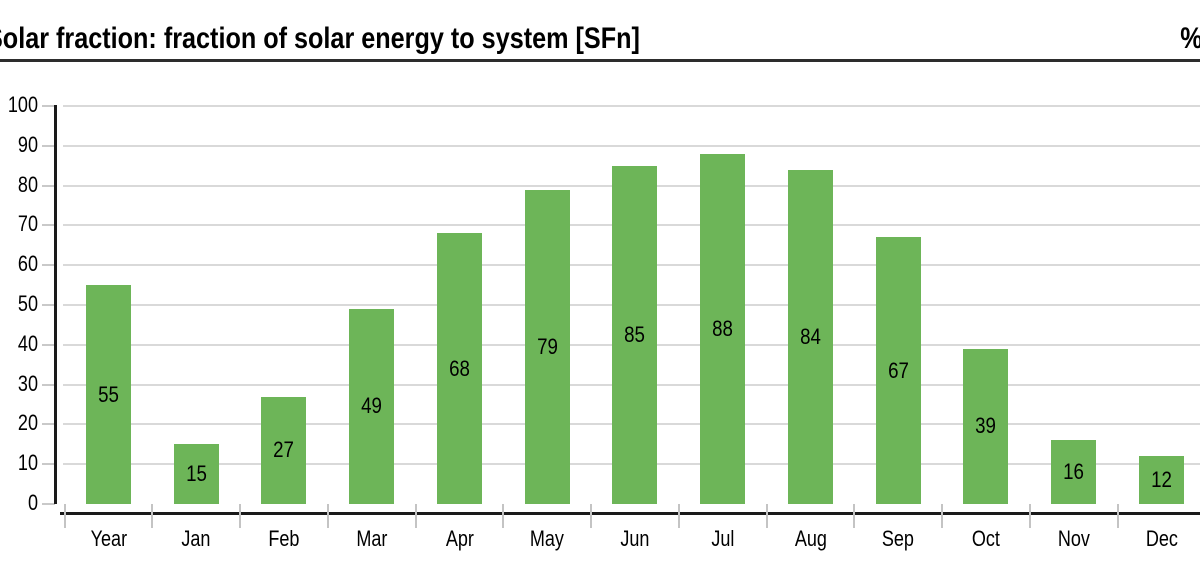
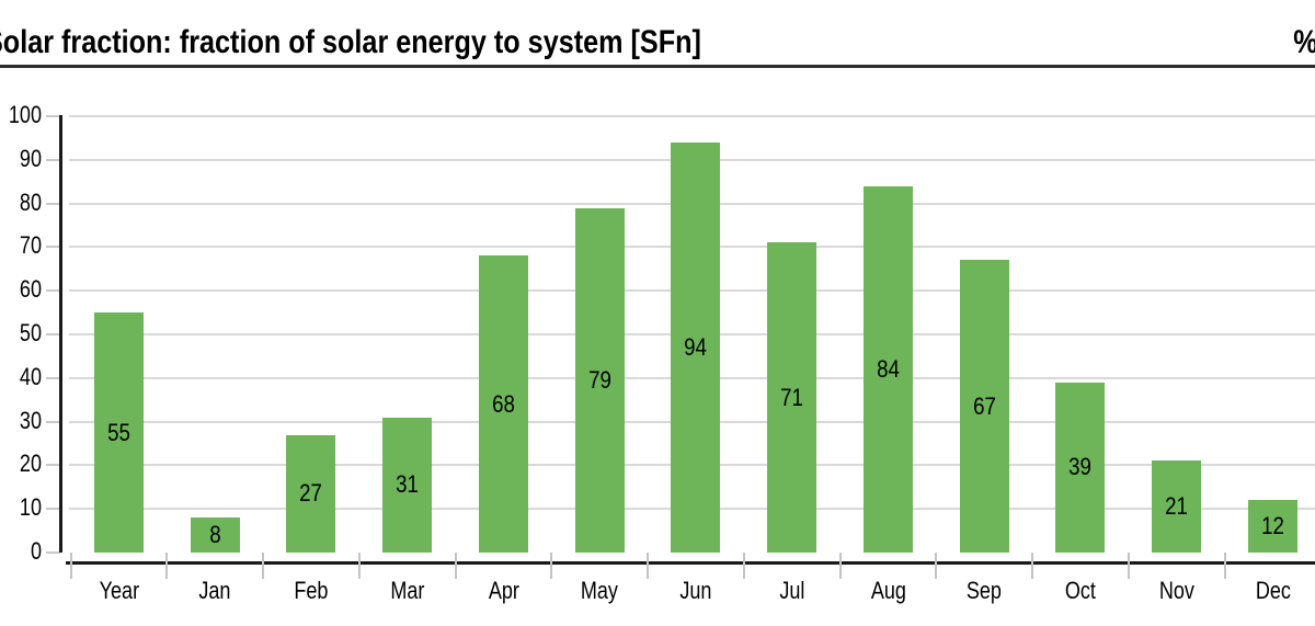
Jan: 15 -> 8
Mar: 49 -> 31
Jun: 85 -> 94
Jul: 88 -> 71
Nov: 16 -> 21
